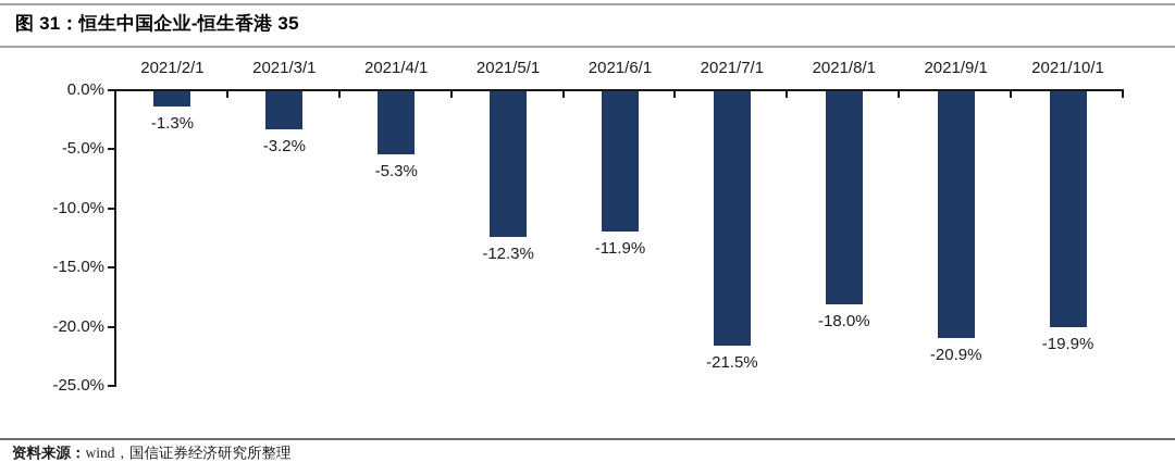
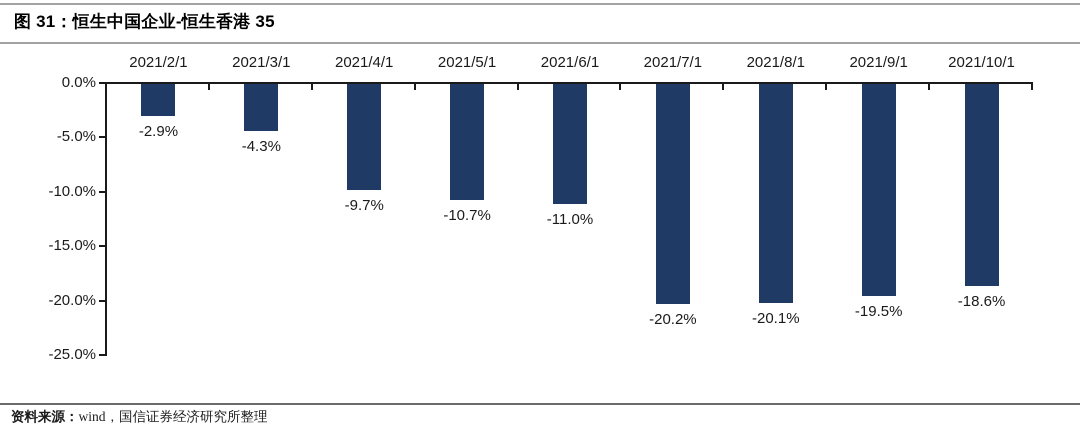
2021/2/1: -1.3% -> -2.9%
2021/3/1: -3.2% -> -4.3%
2021/4/1: -5.3% -> -9.7%
2021/5/1: -12.3% -> -10.7%
2021/6/1: -11.9% -> -11.0%
2021/7/1: -21.5% -> -20.2%
2021/8/1: -18.0% -> -20.1%
2021/9/1: -20.9% -> -19.5%
2021/10/1: -19.9% -> -18.6%
